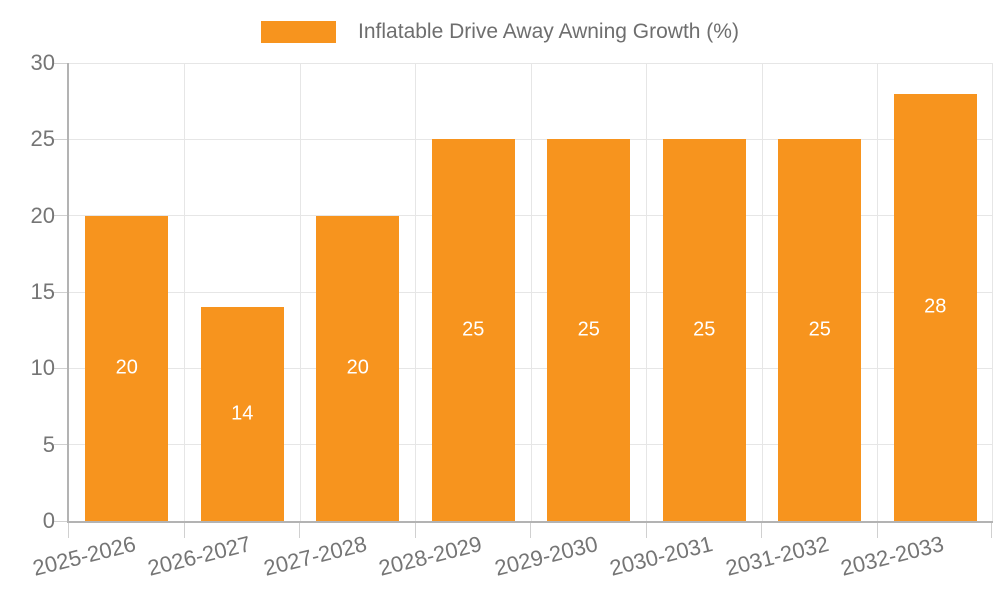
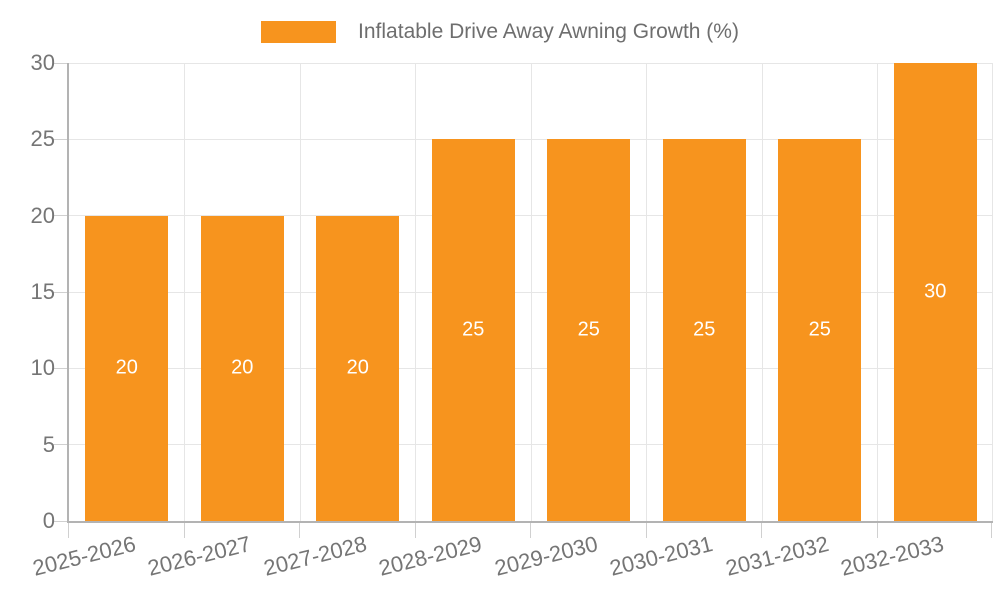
2026-2027: 14 -> 20
2032-2033: 28 -> 30
